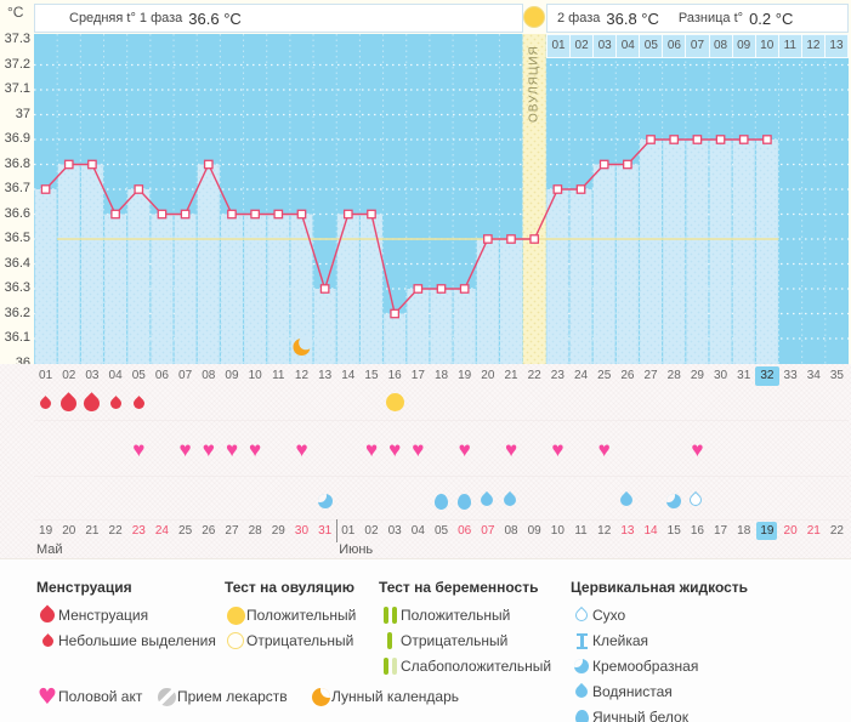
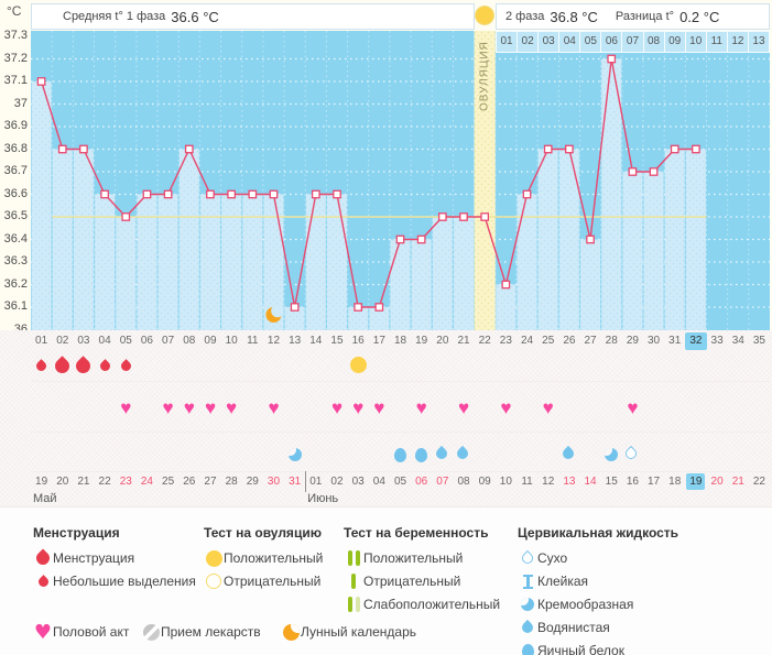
01: 36.7 -> 37.1
05: 36.7 -> 36.5
13: 36.3 -> 36.1
16: 36.2 -> 36.1
17: 36.3 -> 36.1
18: 36.3 -> 36.4
19: 36.3 -> 36.4
23: 36.7 -> 36.2
24: 36.7 -> 36.6
27: 36.9 -> 36.4
28: 36.9 -> 37.2
29: 36.9 -> 36.7
30: 36.9 -> 36.7
31: 36.9 -> 36.8
32: 36.9 -> 36.8
